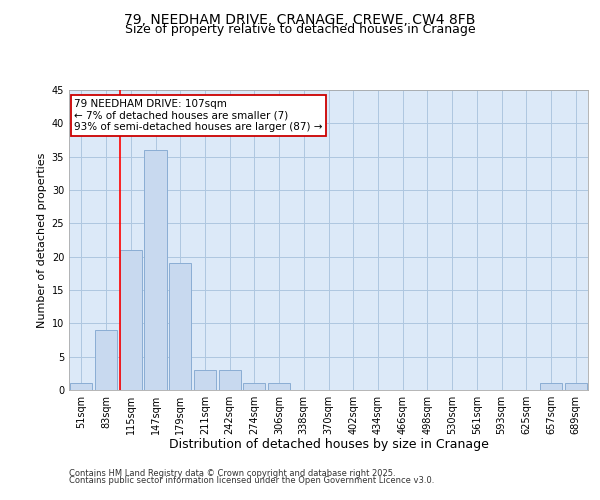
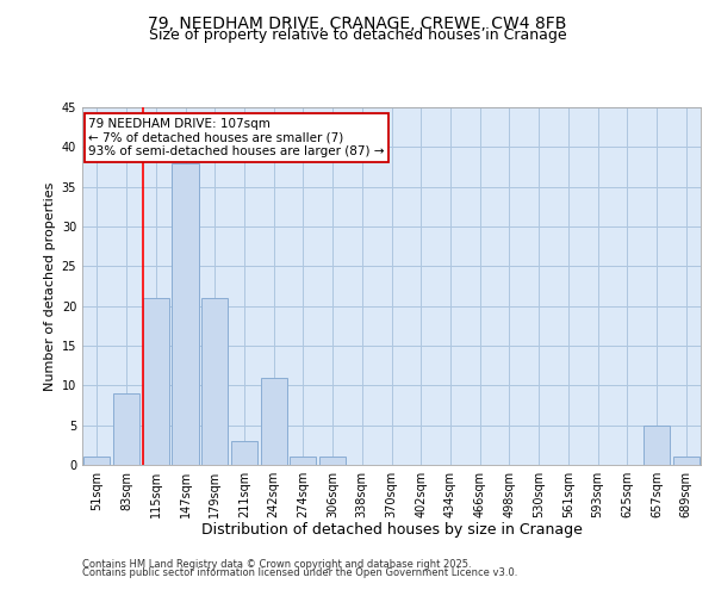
147sqm: 36 -> 38
179sqm: 19 -> 21
242sqm: 3 -> 11
657sqm: 1 -> 5
